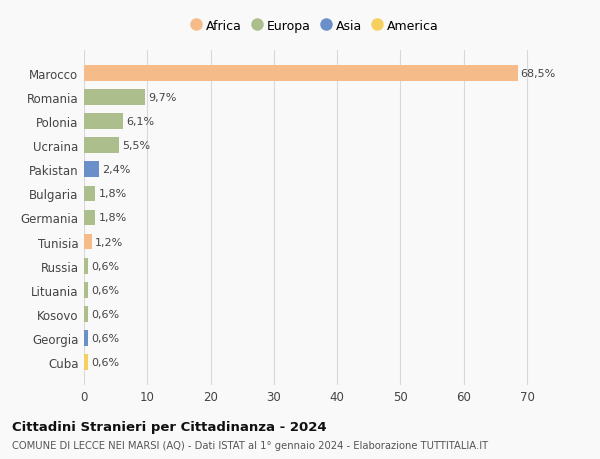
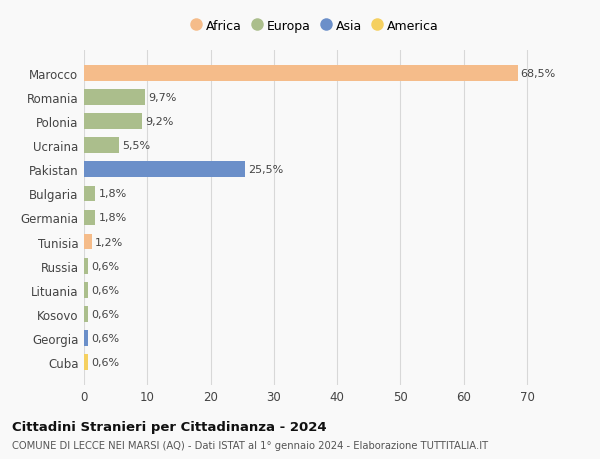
Polonia: 6,1% -> 9,2%
Pakistan: 2,4% -> 25,5%
